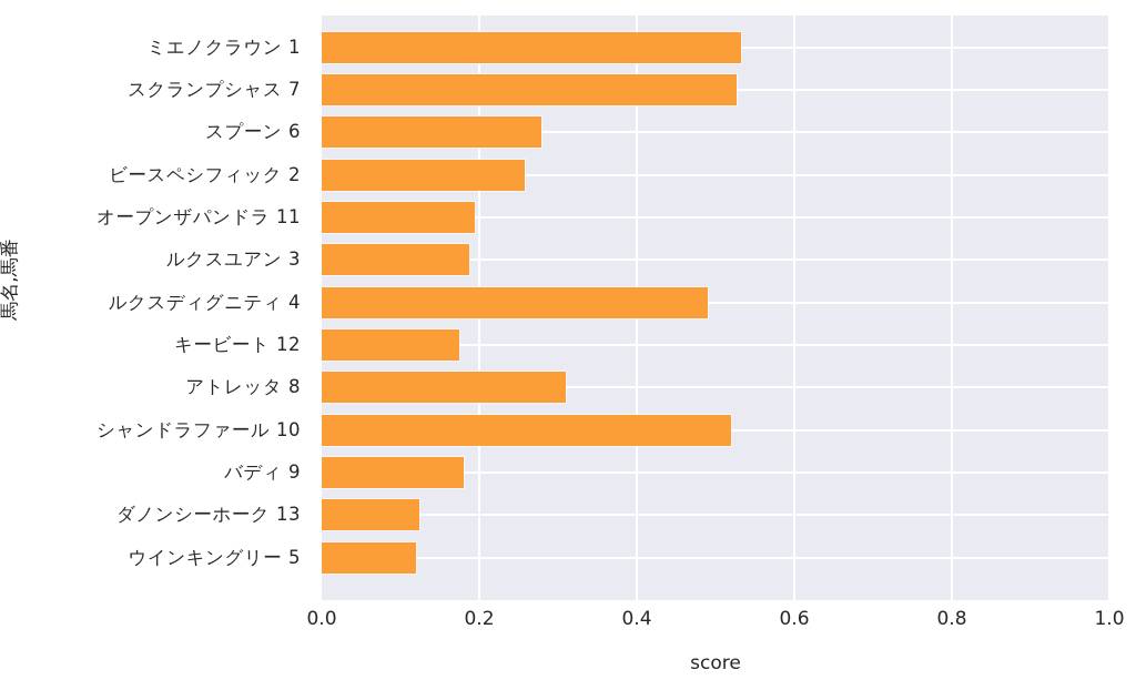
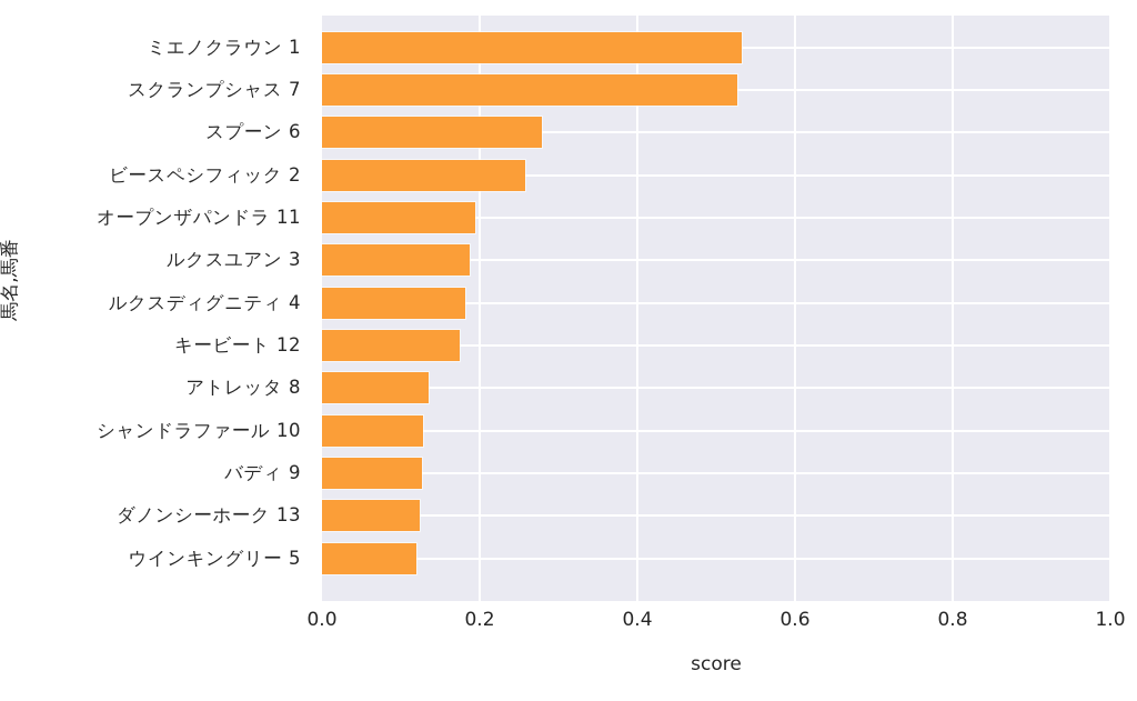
ルクスディグニティ 4: 0.49 -> 0.18
アトレッタ 8: 0.31 -> 0.14
シャンドラファール 10: 0.52 -> 0.13
バディ 9: 0.18 -> 0.13
